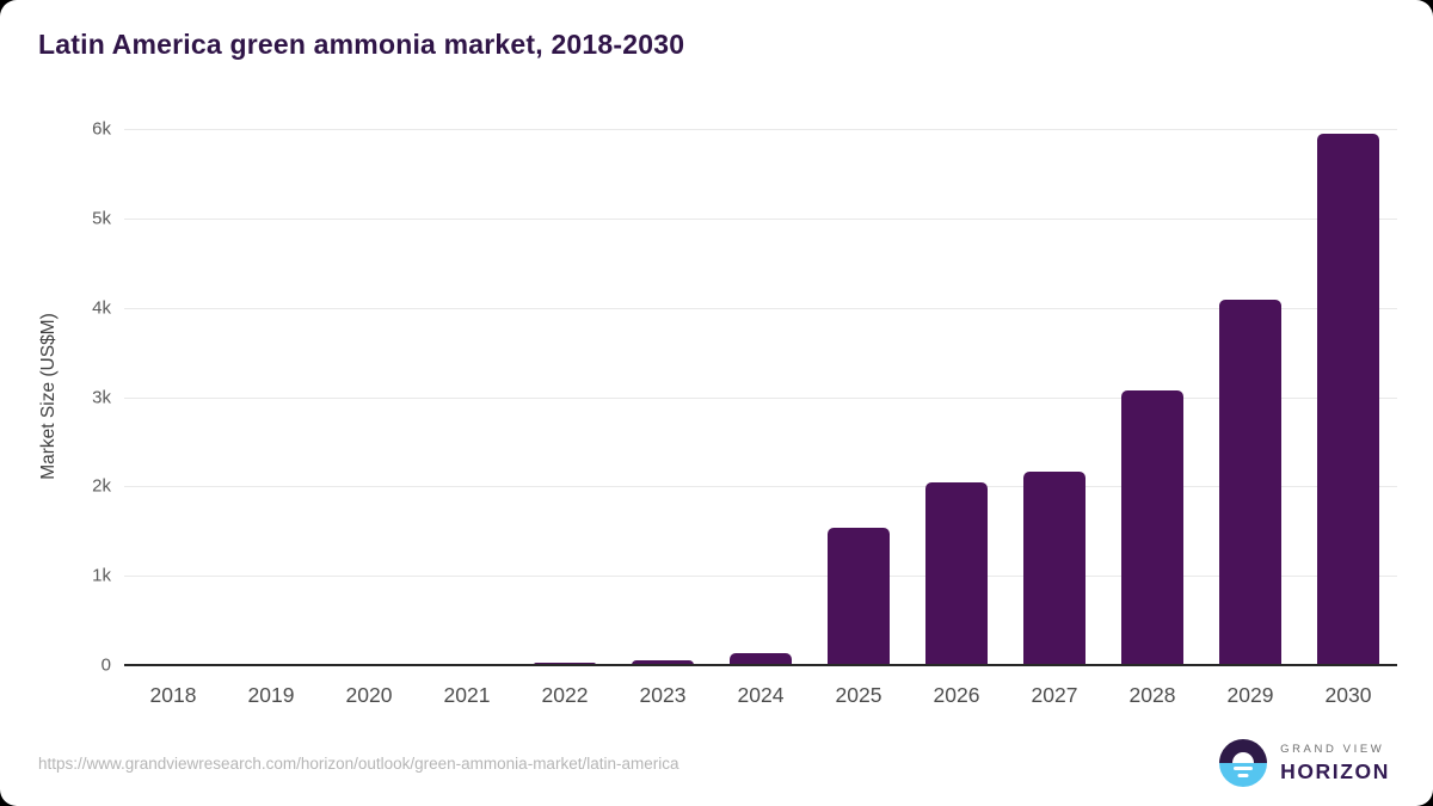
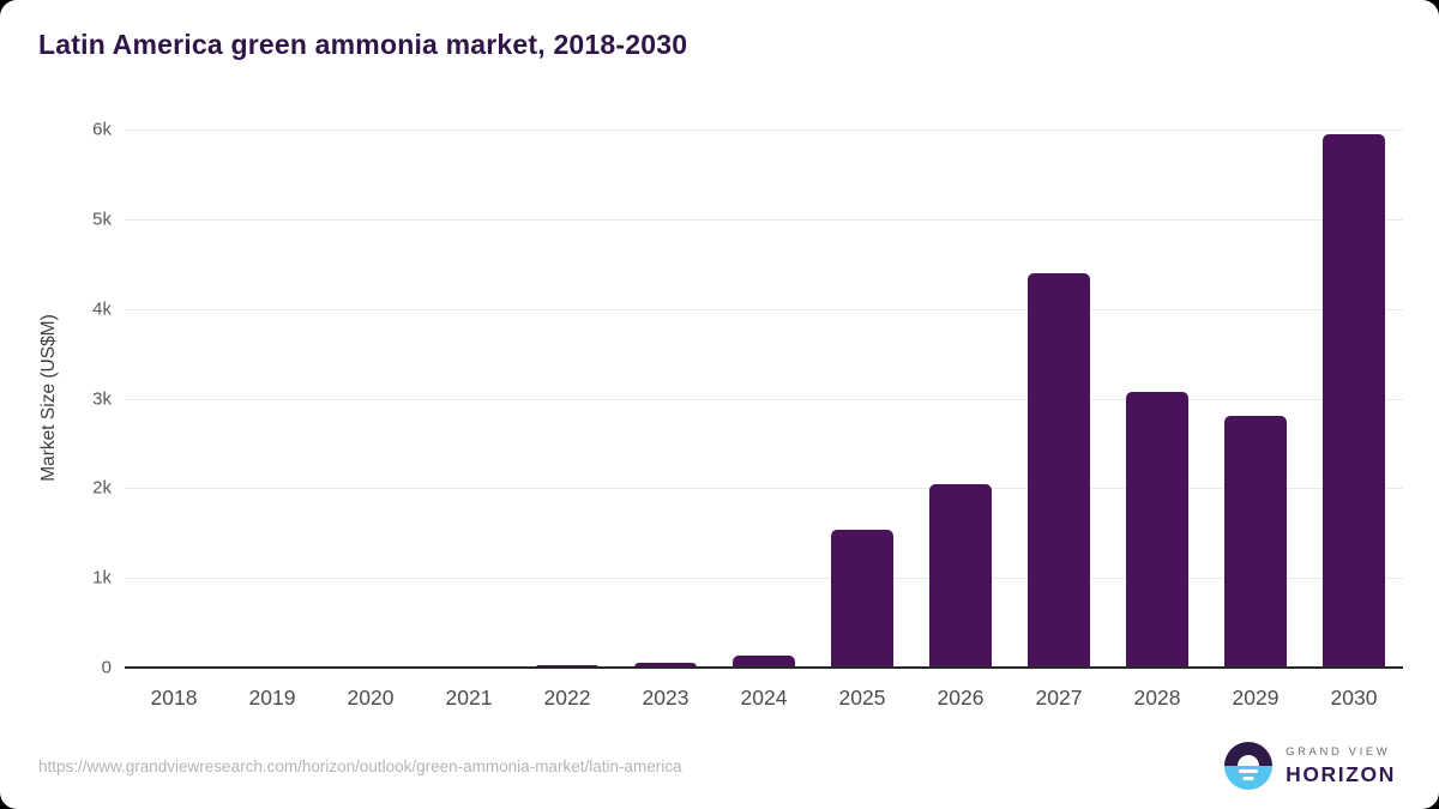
2027: 2.2k -> 4.4k
2029: 4.1k -> 2.8k
